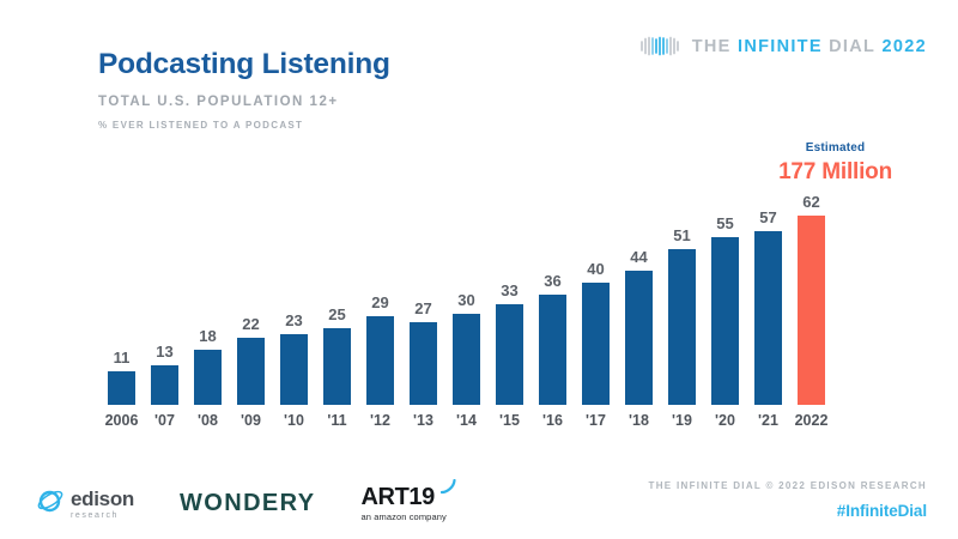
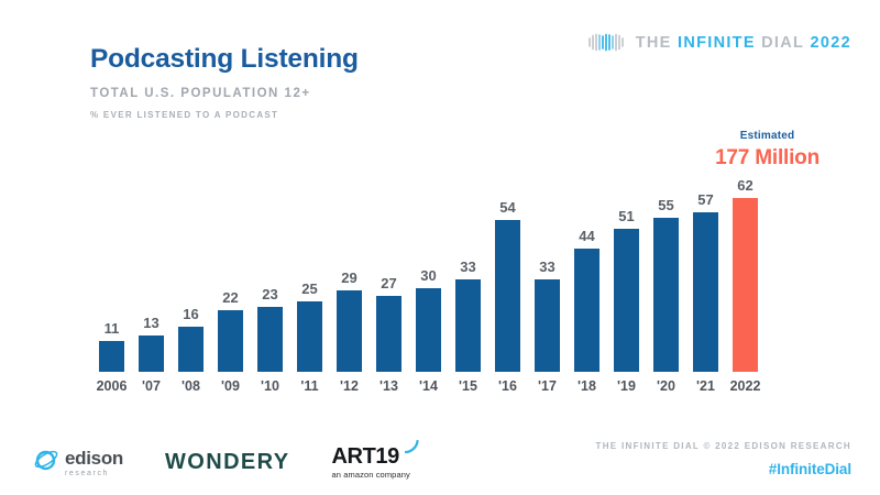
'08: 18 -> 16
'16: 36 -> 54
'17: 40 -> 33
